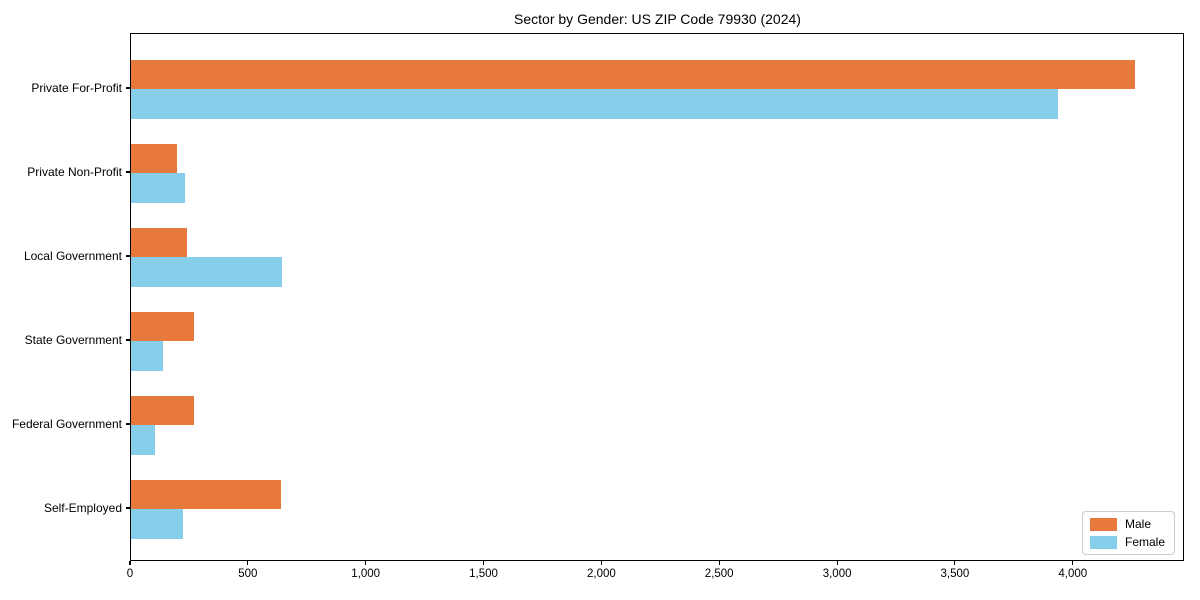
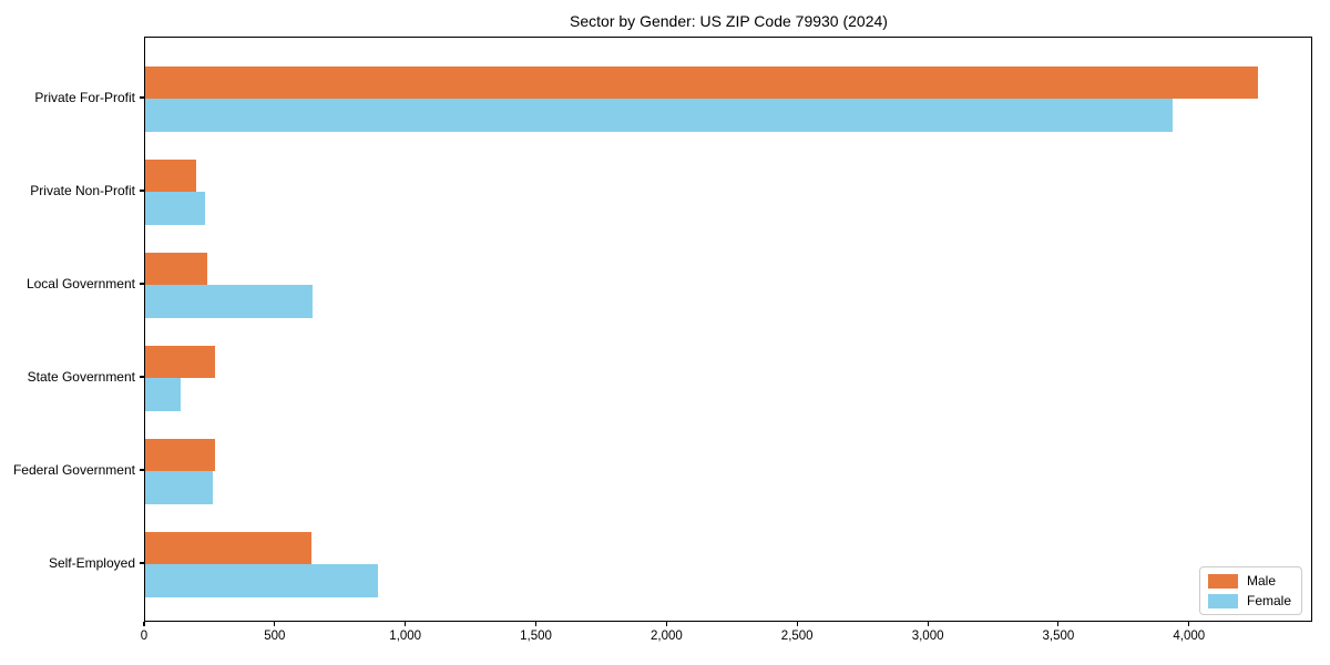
Female/Federal Government: 100 -> 260
Female/Self-Employed: 220 -> 890
